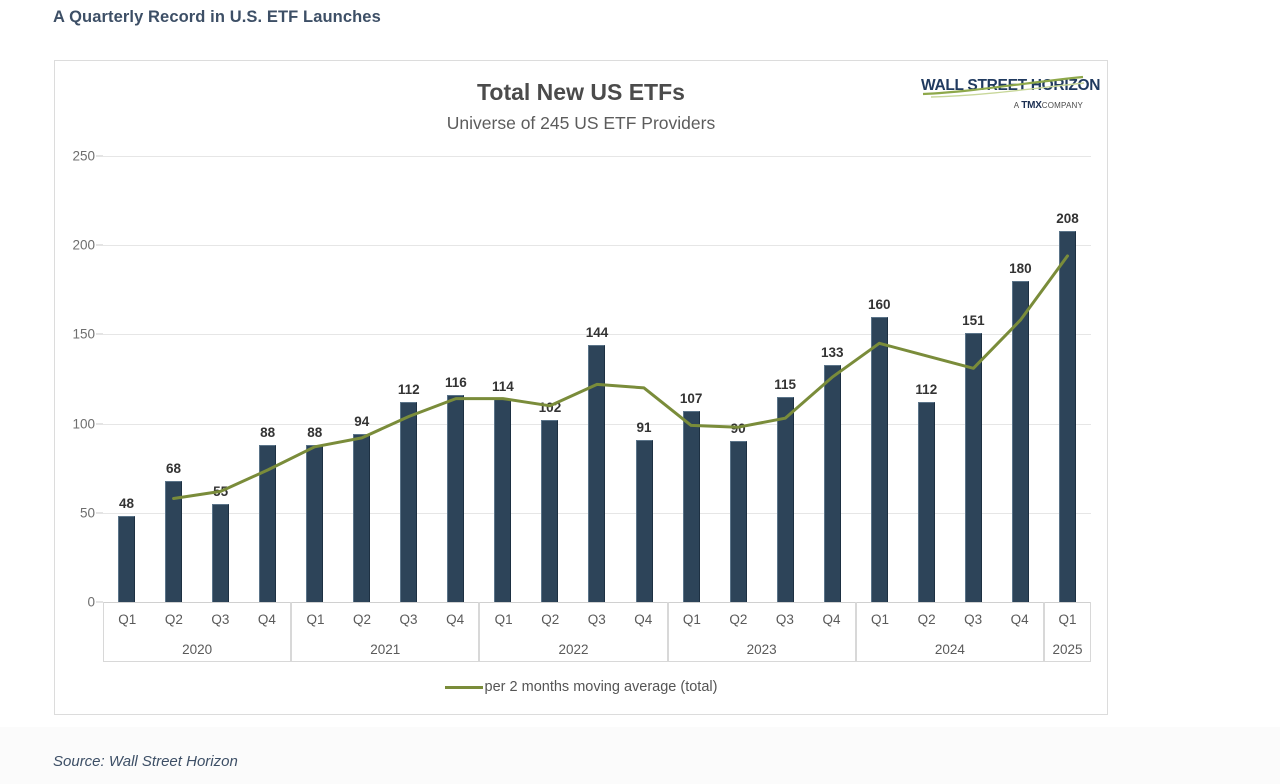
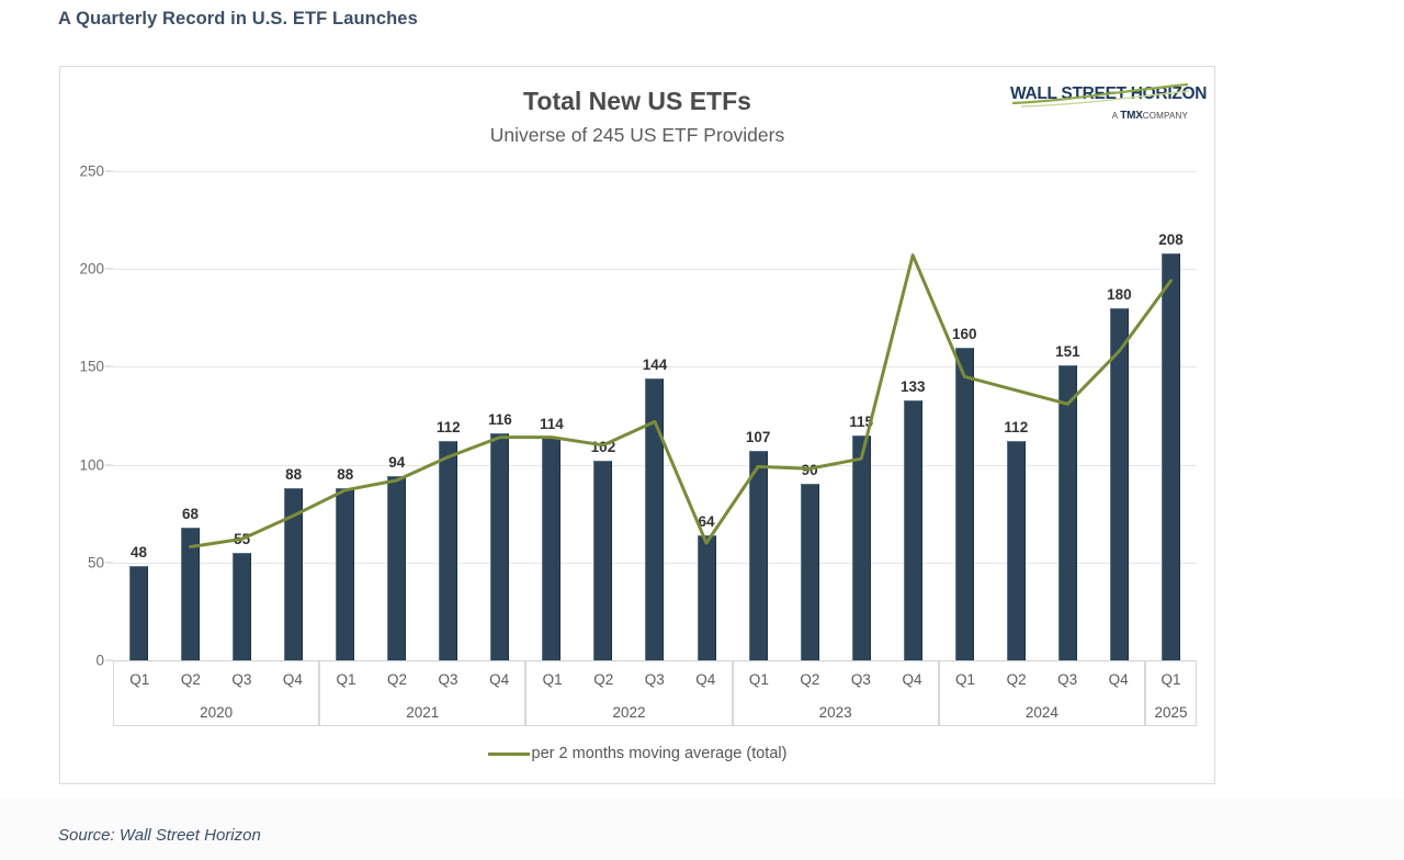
Total New US ETFs/Q4 2022: 91 -> 64
per 2 months moving average (total)/Q4 2022: 120 -> 60
per 2 months moving average (total)/Q4 2023: 126 -> 207
